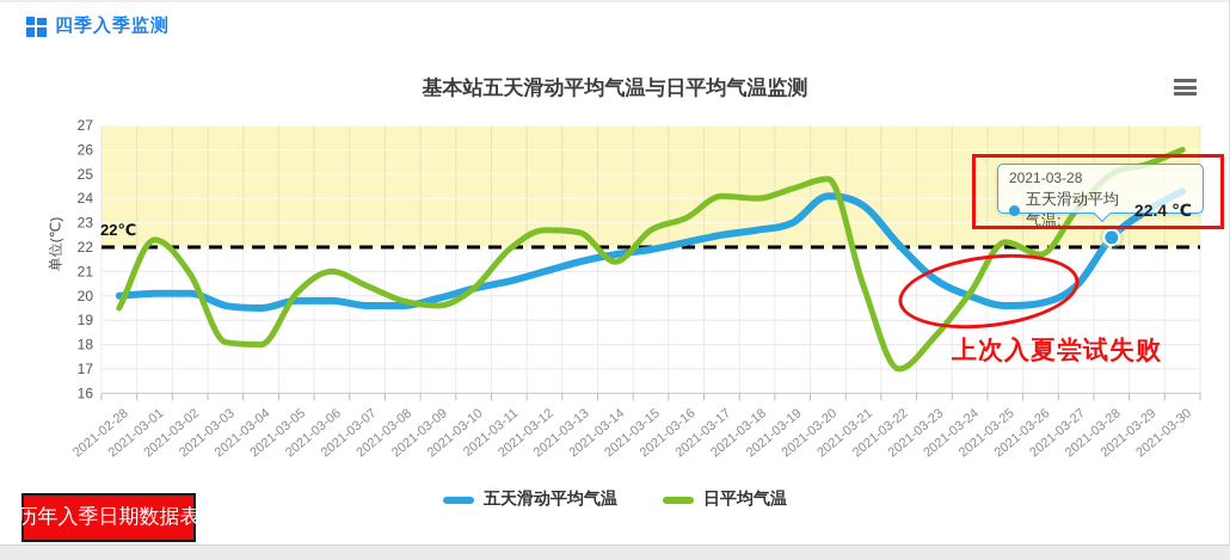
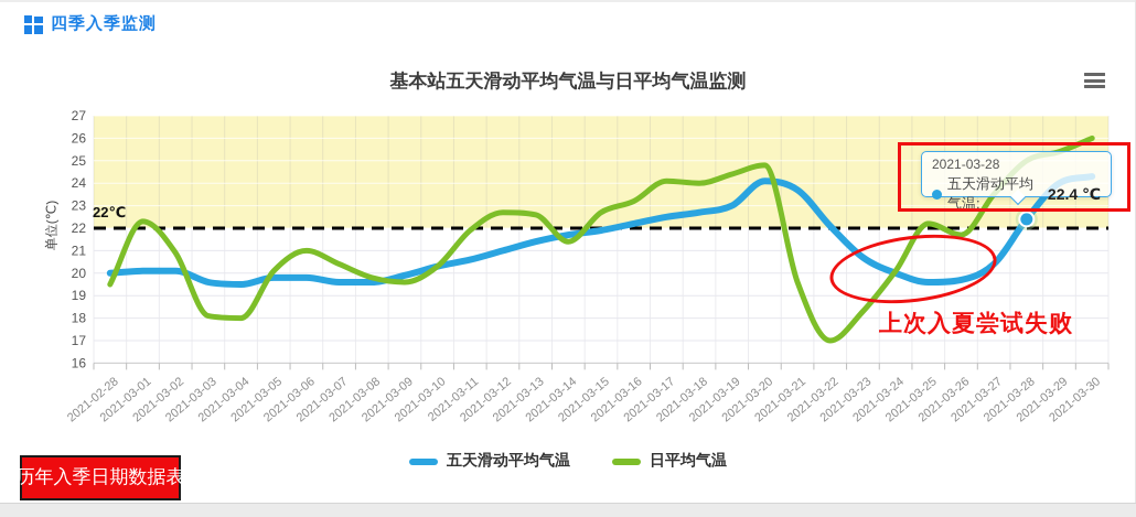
日平均气温/2021-03-21: 20.4 -> 19.6
五天滑动平均气温/2021-03-29: 23.5 -> 24.0
